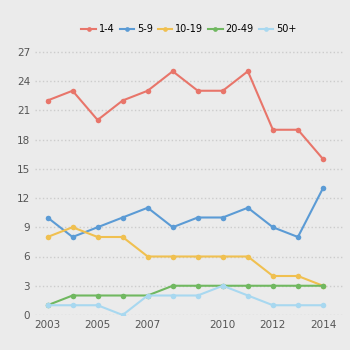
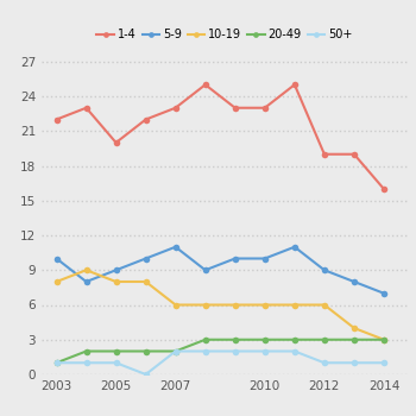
50+/2010: 3 -> 2
10-19/2012: 4 -> 6
5-9/2014: 13 -> 7
